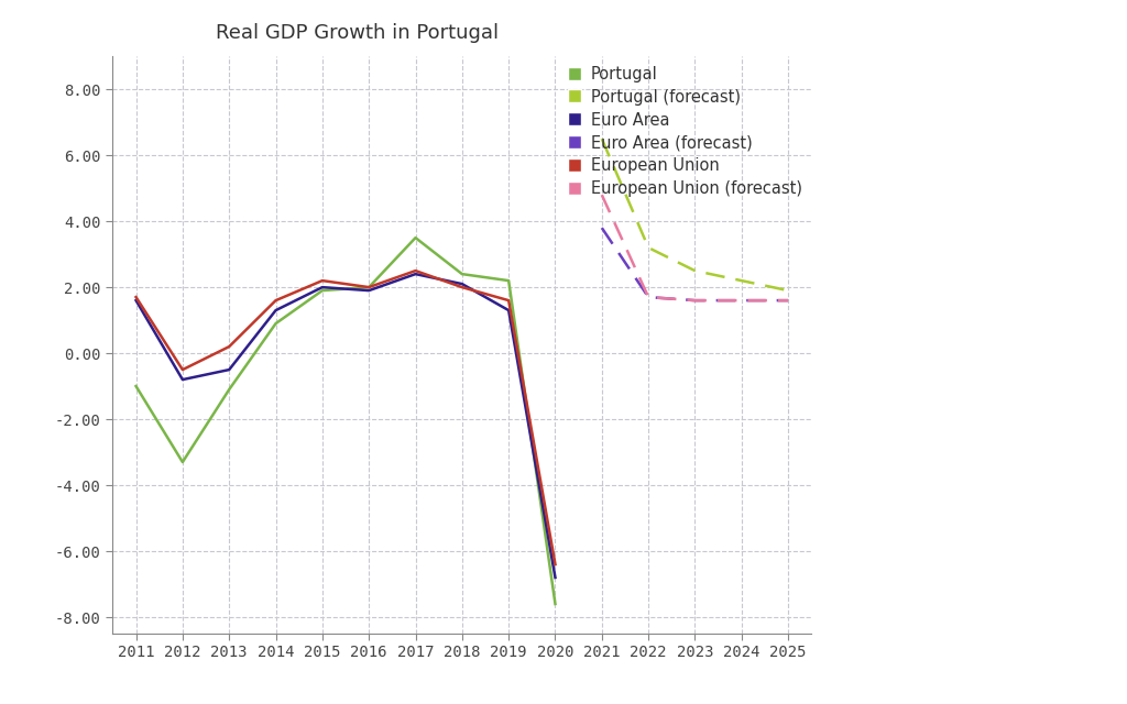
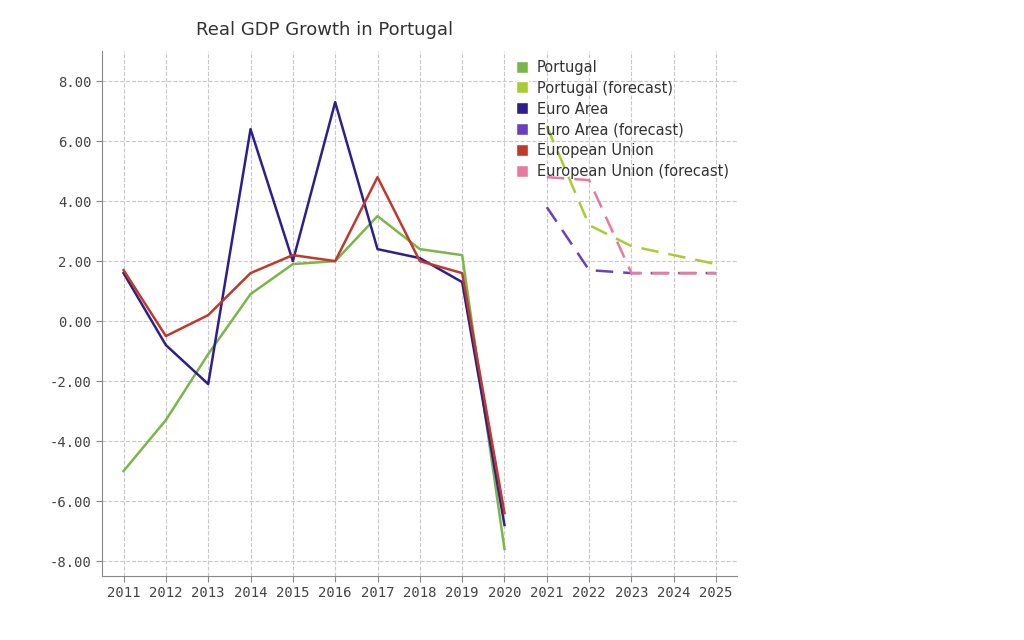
Portugal/2011: -1.0 -> -5.0
Euro Area/2013: -0.5 -> -2.1
Euro Area/2014: 1.3 -> 6.4
Euro Area/2016: 1.9 -> 7.3
European Union/2017: 2.5 -> 4.8
European Union (forecast)/2022: 1.7 -> 4.7
